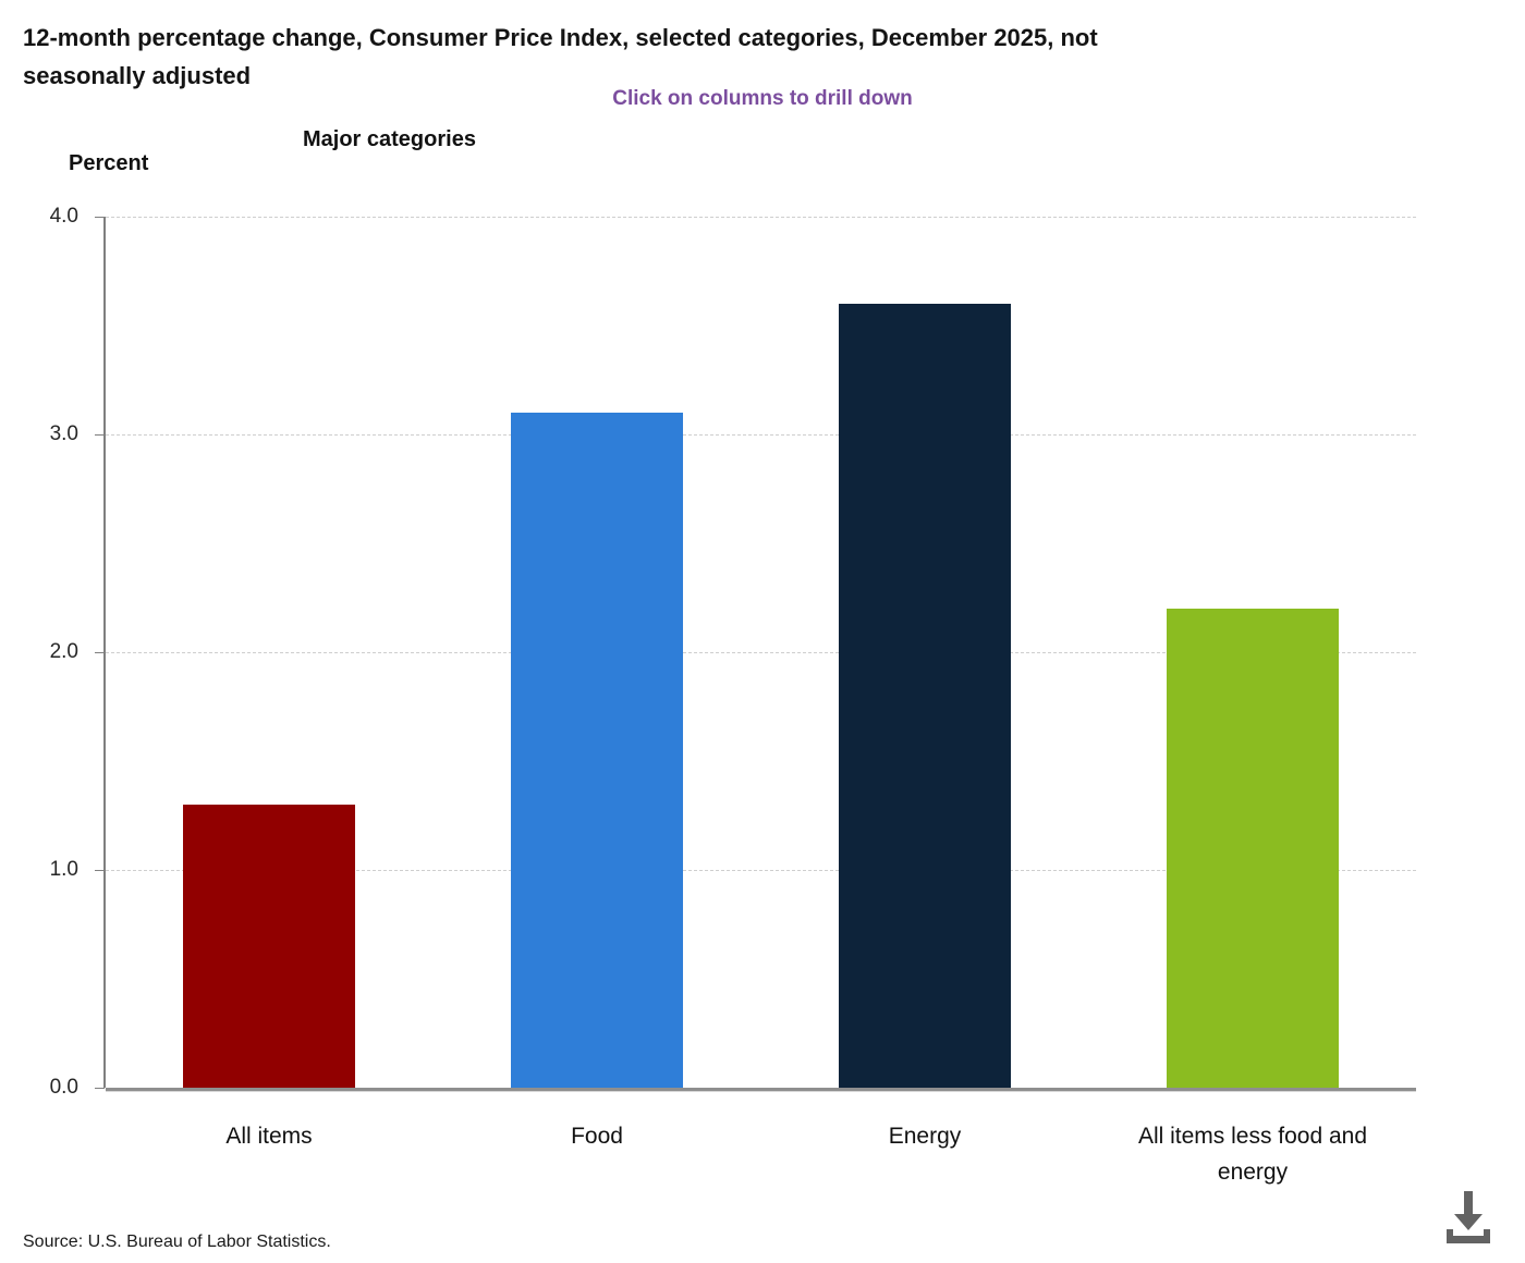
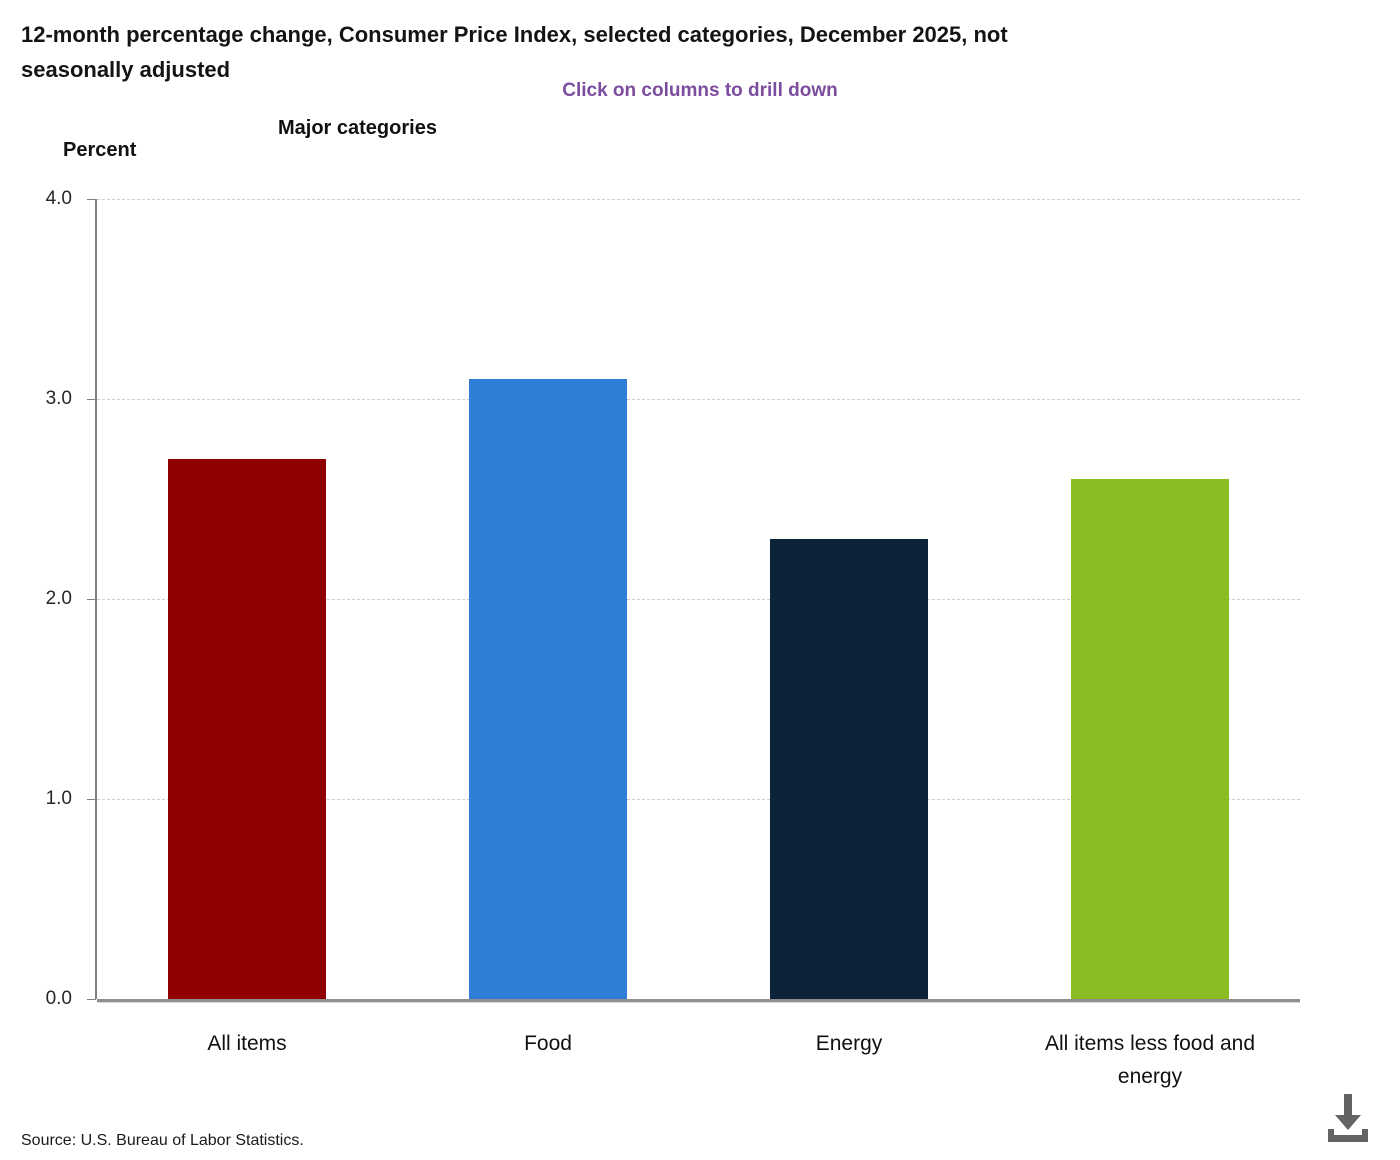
All items: 1.3 -> 2.7
Energy: 3.6 -> 2.3
All items less food and energy: 2.2 -> 2.6
